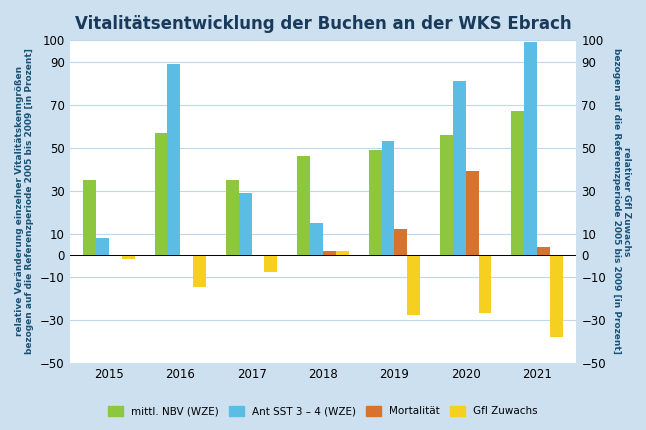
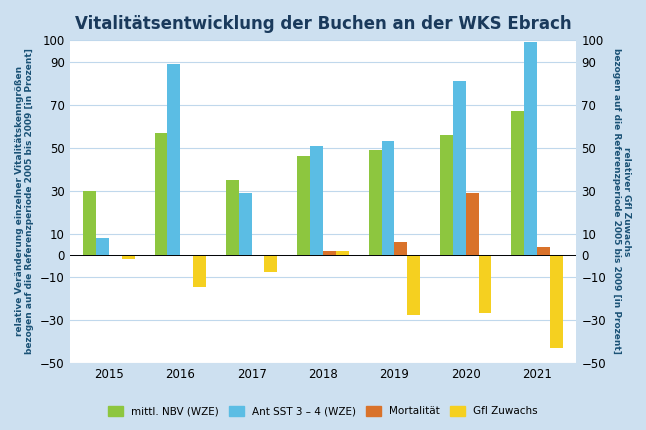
mittl. NBV (WZE)/2015: 35 -> 30
Ant SST 3 – 4 (WZE)/2018: 15 -> 51
Mortalität/2019: 12 -> 6
Mortalität/2020: 39 -> 29
Gfl Zuwachs/2021: -38 -> -43
